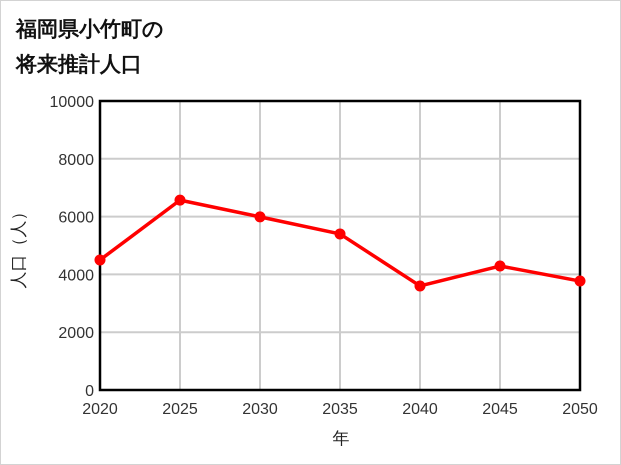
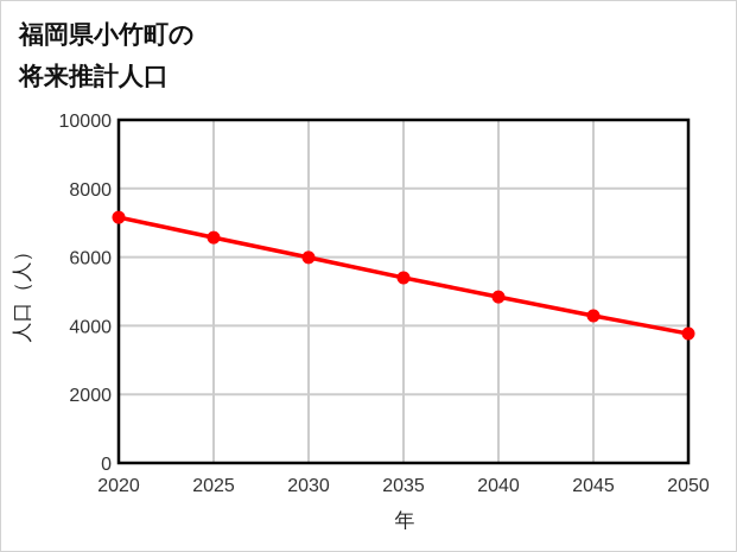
2020: 4500 -> 7200
2040: 3600 -> 4800
